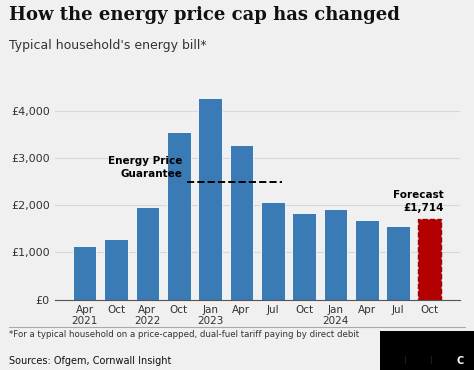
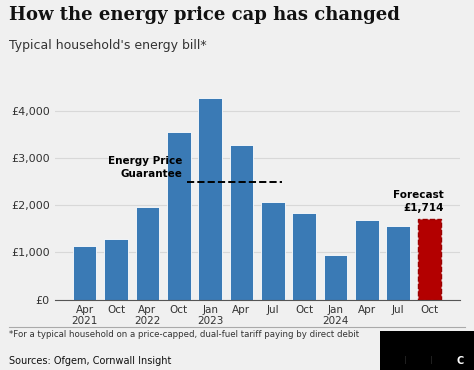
Jan 2024: £1,930 -> £950
